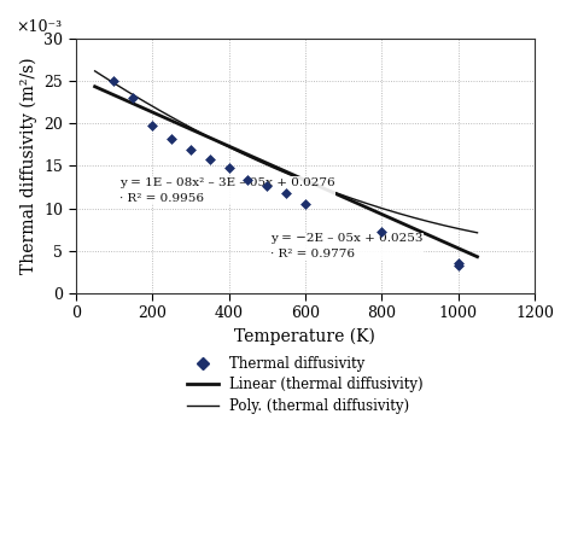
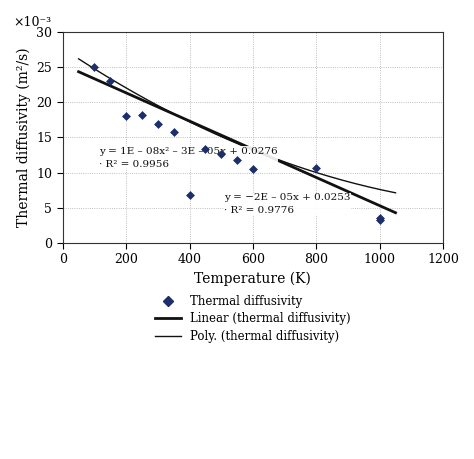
Thermal diffusivity/200: 19.7 -> 18.0
Thermal diffusivity/400: 14.7 -> 6.8
Thermal diffusivity/800: 7.3 -> 10.6
